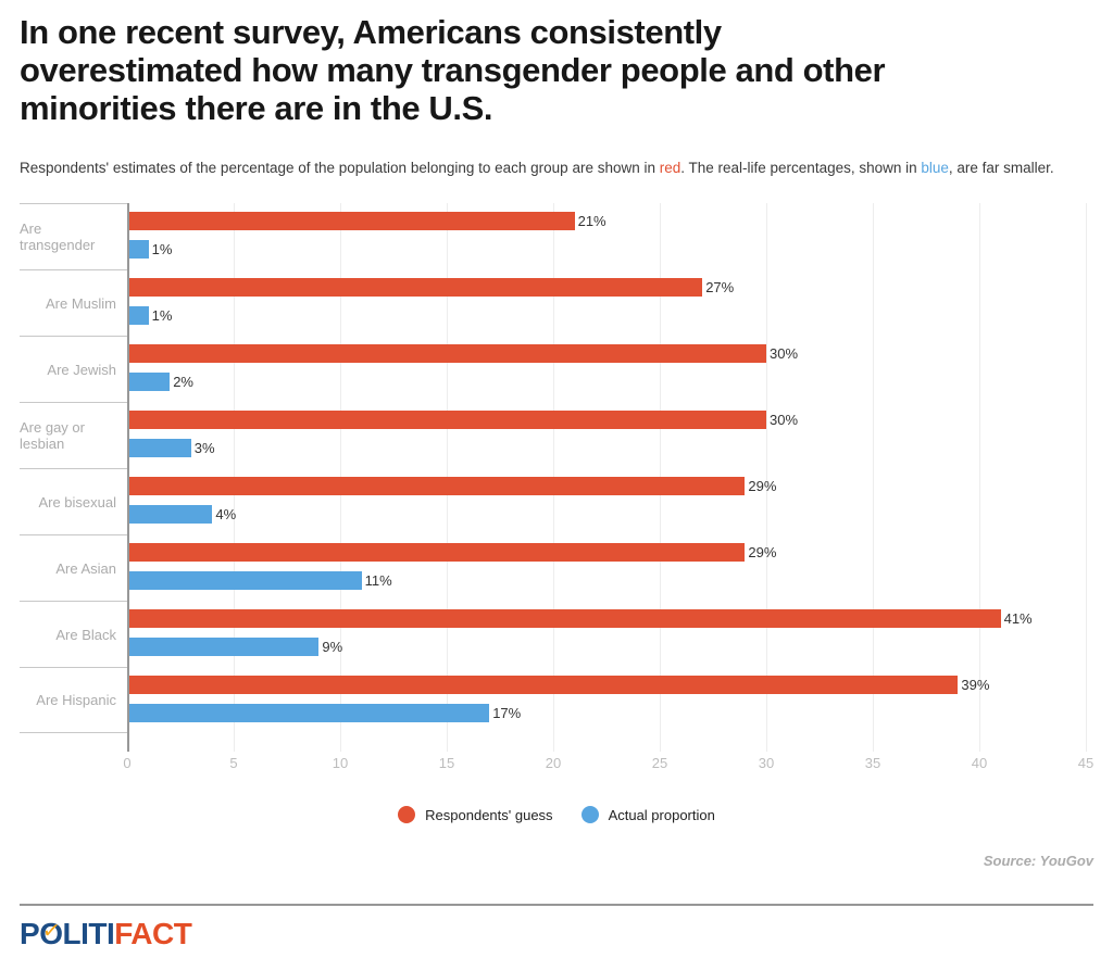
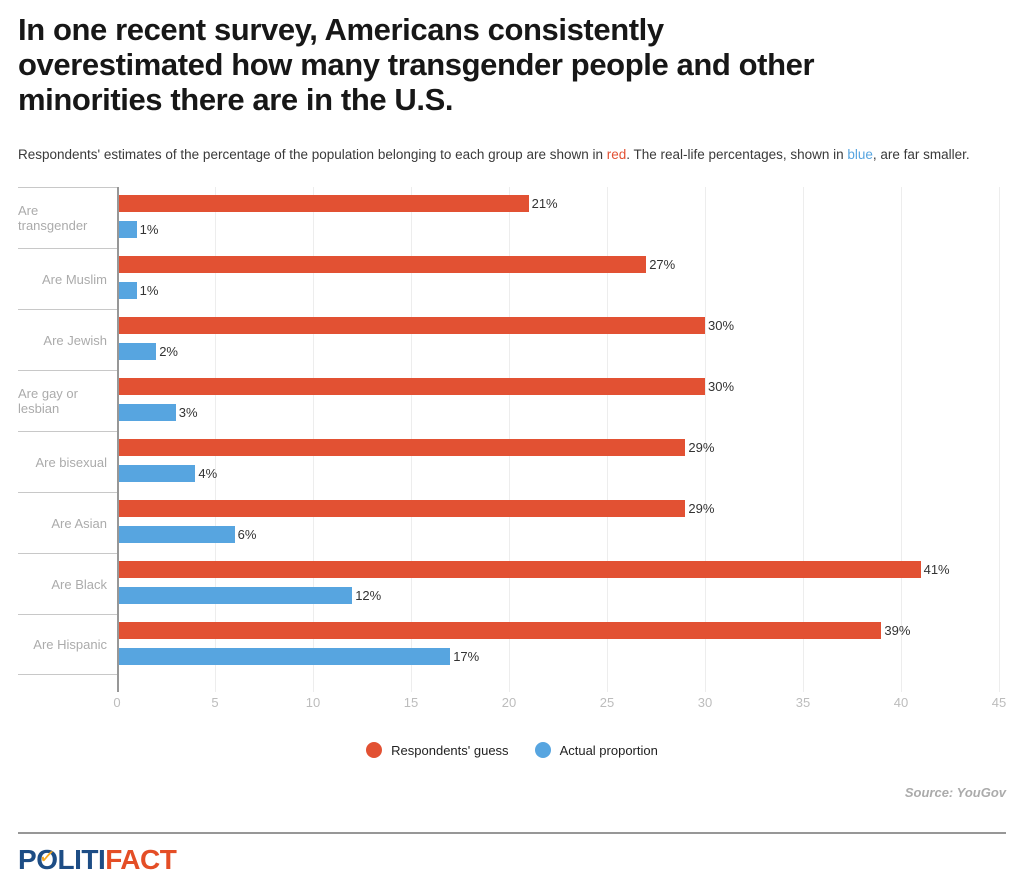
Actual proportion/Are Asian: 11% -> 6%
Actual proportion/Are Black: 9% -> 12%
